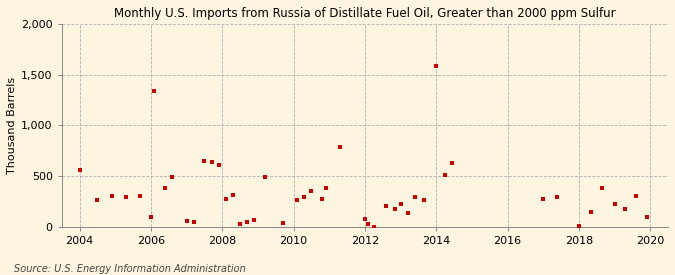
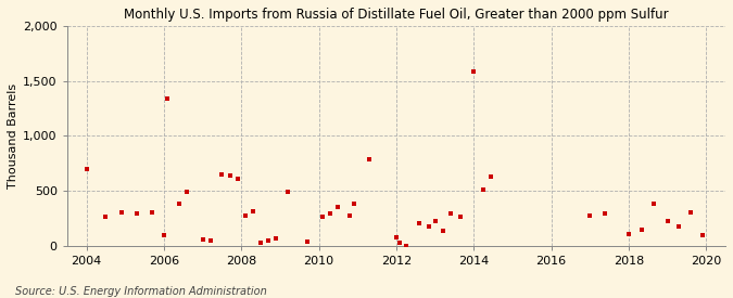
2004: 560 -> 700
2018: 10 -> 110
